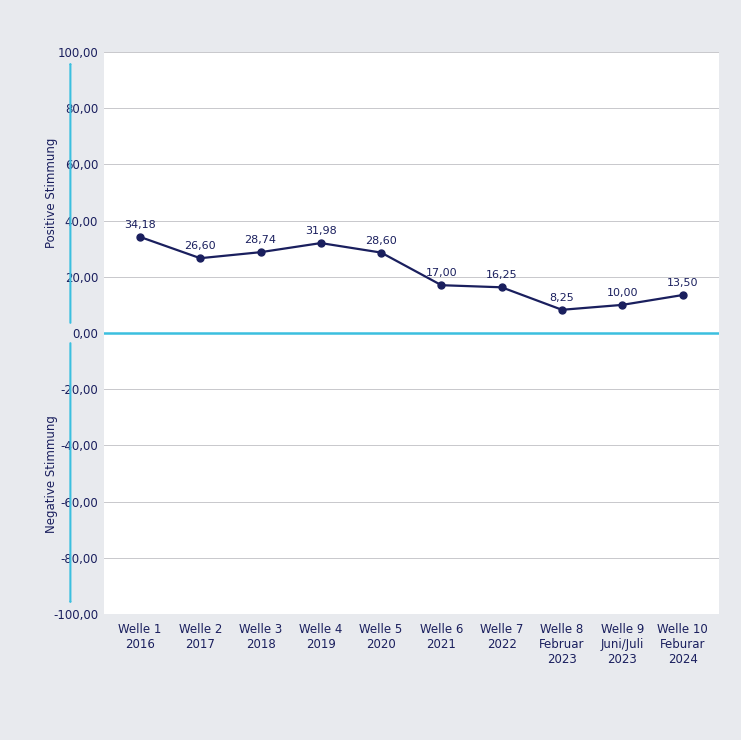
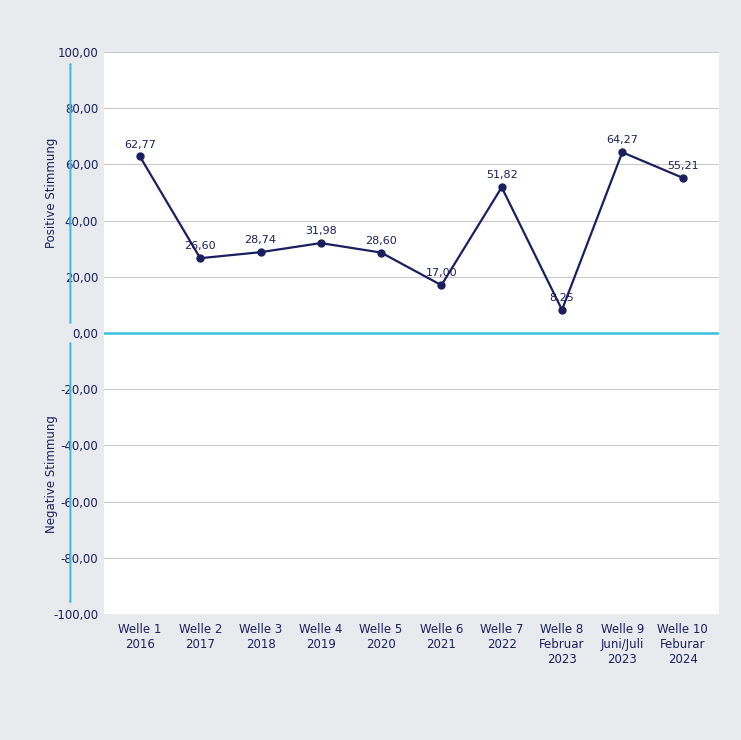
Welle 1 2016: 34,18 -> 62,77
Welle 7 2022: 16,25 -> 51,82
Welle 9 Juni/Juli 2023: 10,00 -> 64,27
Welle 10 Feburar 2024: 13,50 -> 55,21
